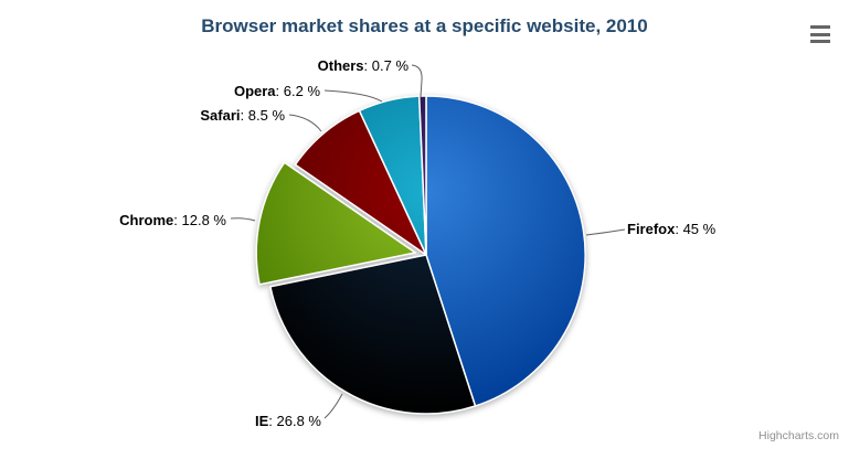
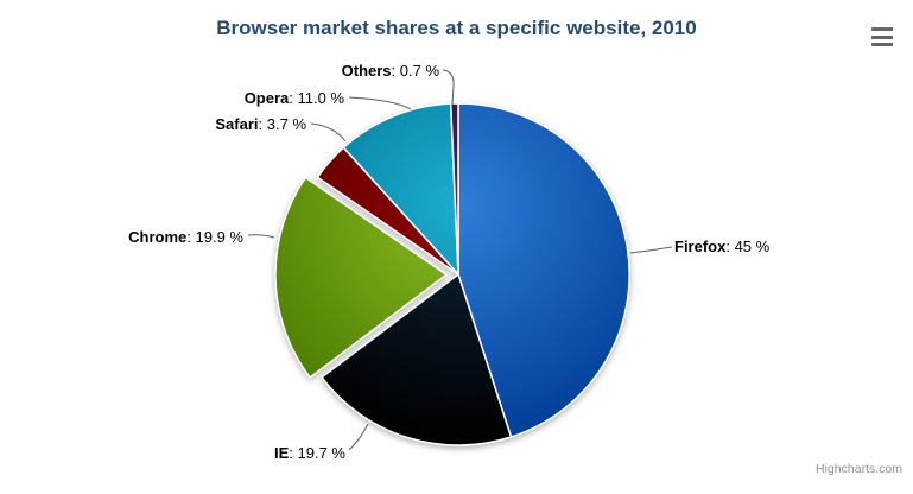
IE: 26.8 -> 19.7
Chrome: 12.8 -> 19.9
Safari: 8.5 -> 3.7
Opera: 6.2 -> 11.0
